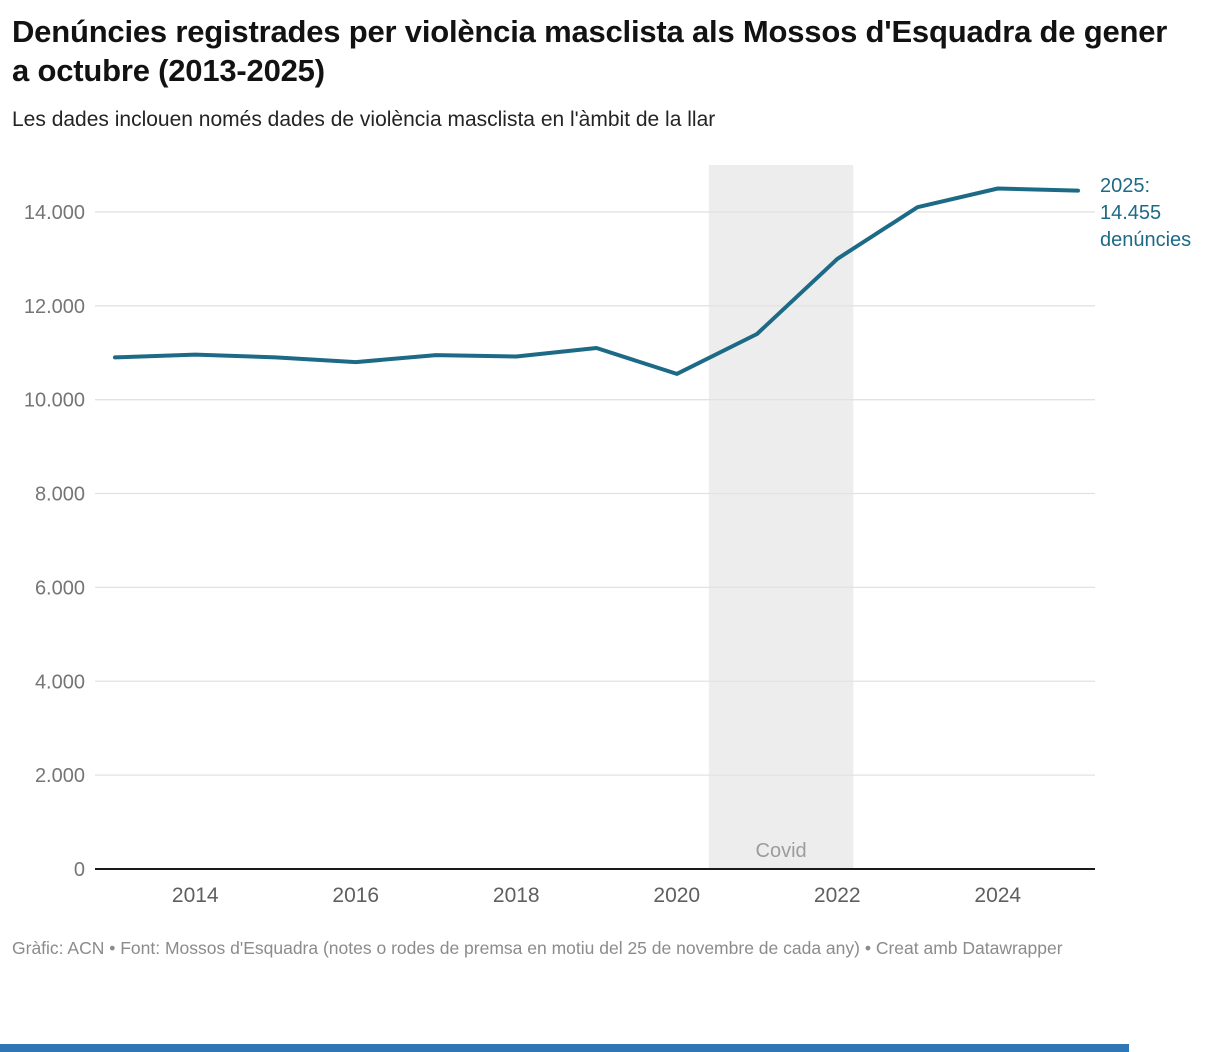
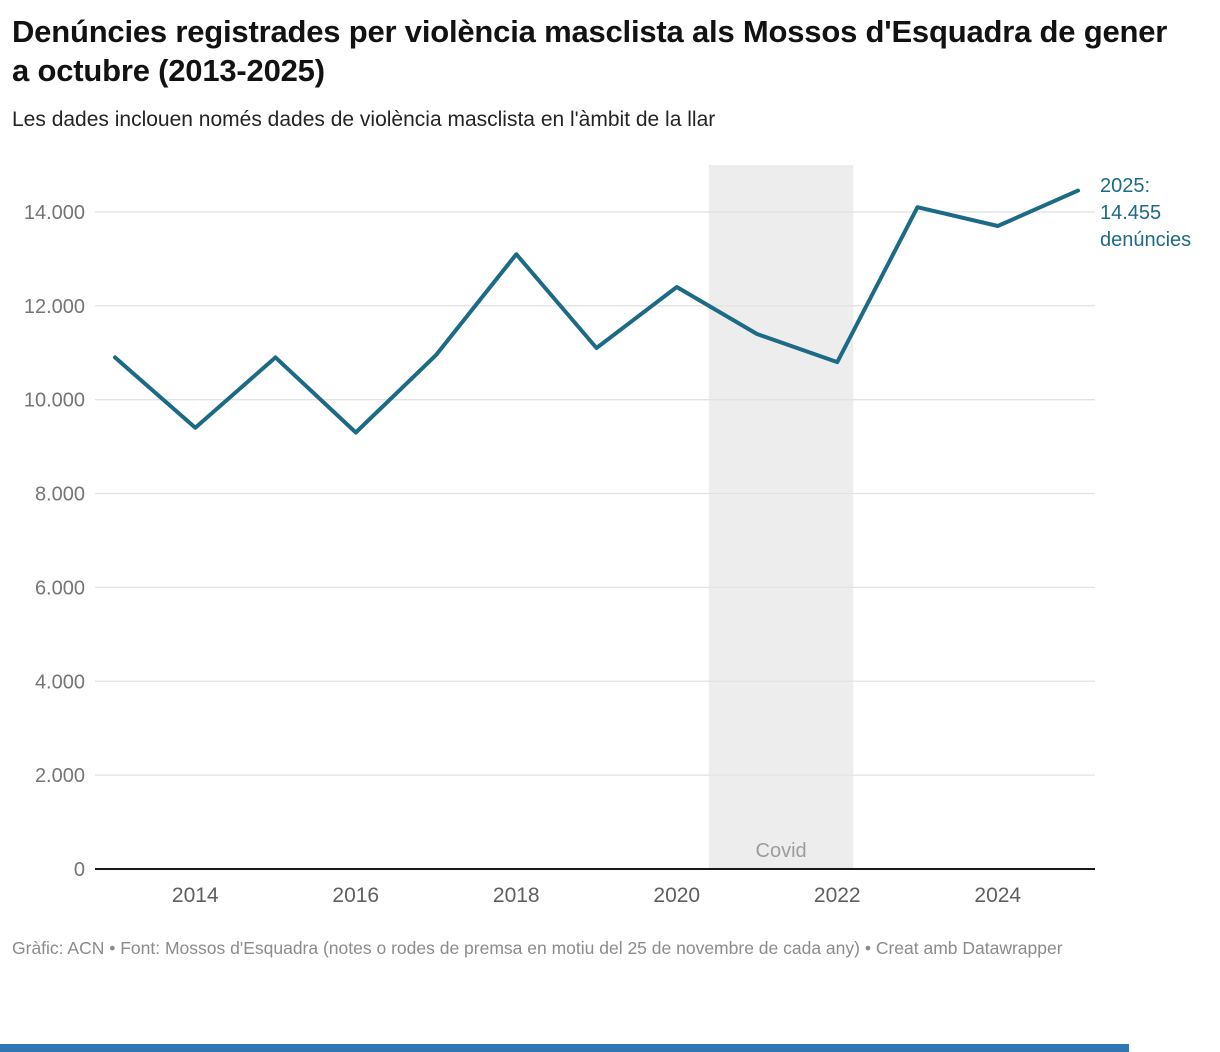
2014: 11000 -> 9400
2016: 10800 -> 9300
2018: 10900 -> 13100
2020: 10600 -> 12400
2022: 13000 -> 10800
2024: 14500 -> 13700
